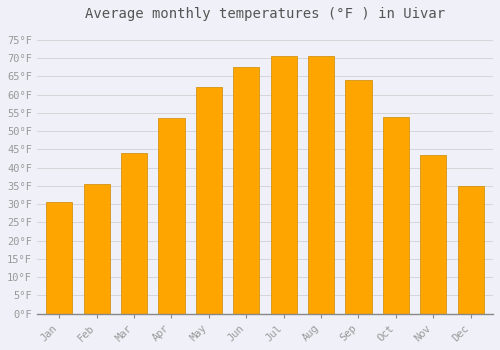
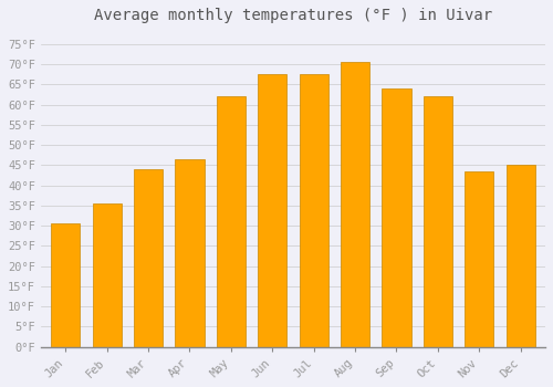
Apr: 53.5°F -> 46.5°F
Jul: 70.5°F -> 67.5°F
Oct: 54.0°F -> 62.0°F
Dec: 35.0°F -> 45.0°F
